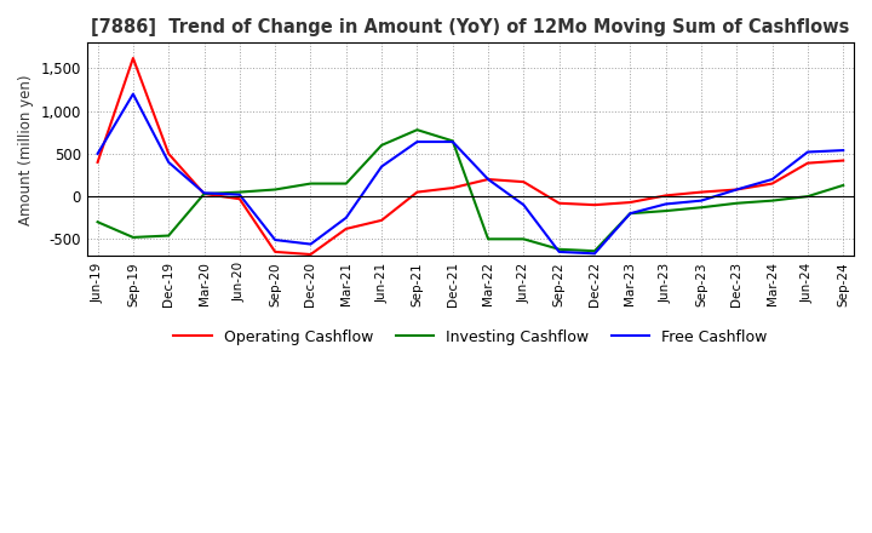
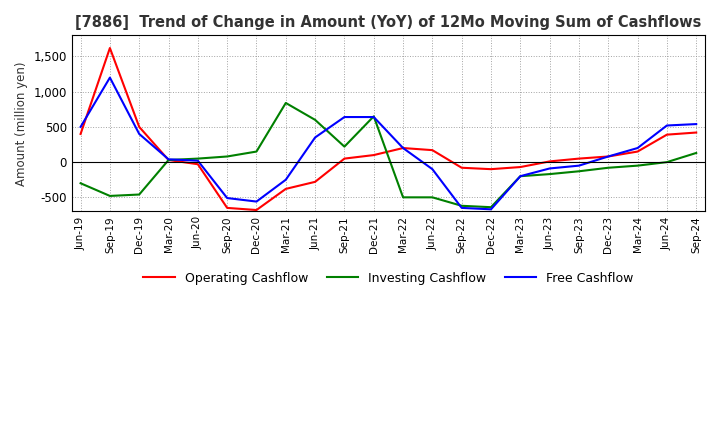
Investing Cashflow/Mar-21: 150 -> 840
Investing Cashflow/Sep-21: 780 -> 220
